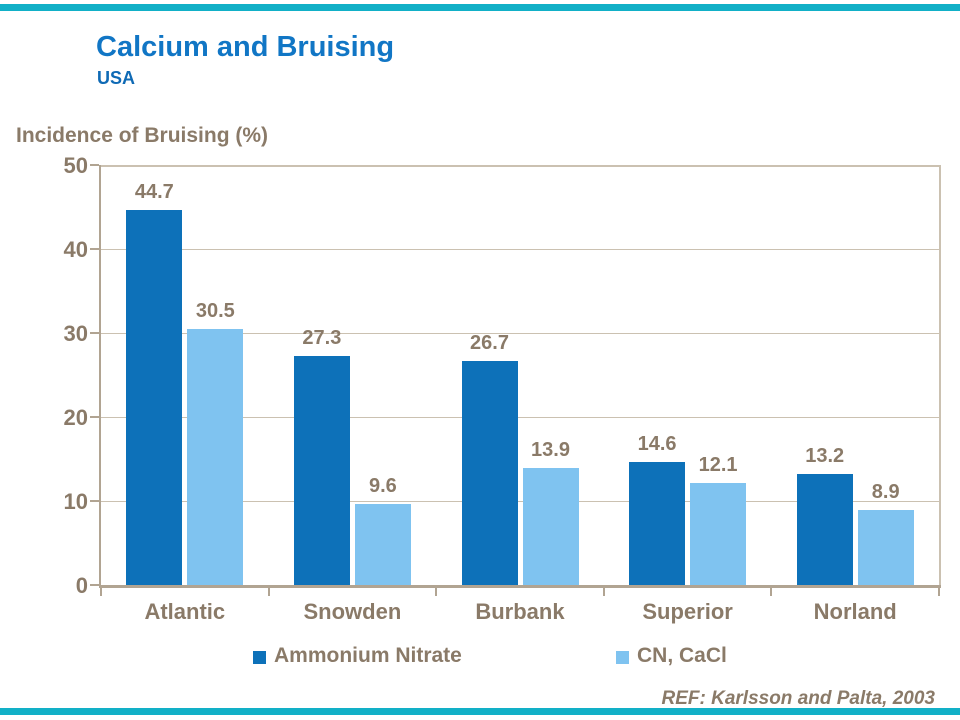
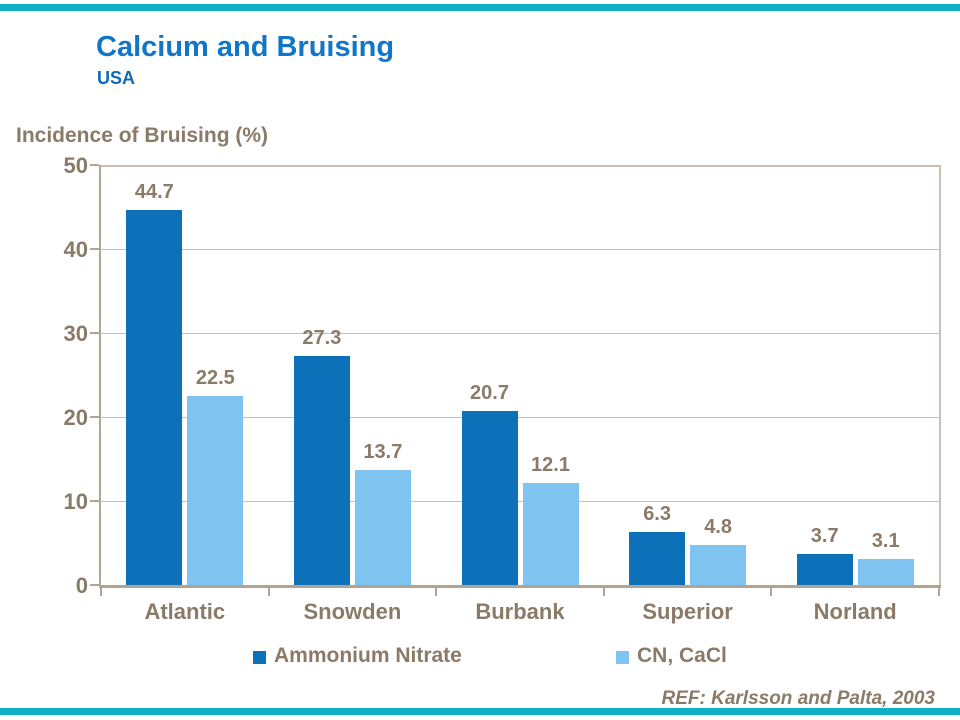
CN, CaCl/Atlantic: 30.5 -> 22.5
CN, CaCl/Snowden: 9.6 -> 13.7
Ammonium Nitrate/Burbank: 26.7 -> 20.7
CN, CaCl/Burbank: 13.9 -> 12.1
Ammonium Nitrate/Superior: 14.6 -> 6.3
CN, CaCl/Superior: 12.1 -> 4.8
Ammonium Nitrate/Norland: 13.2 -> 3.7
CN, CaCl/Norland: 8.9 -> 3.1
